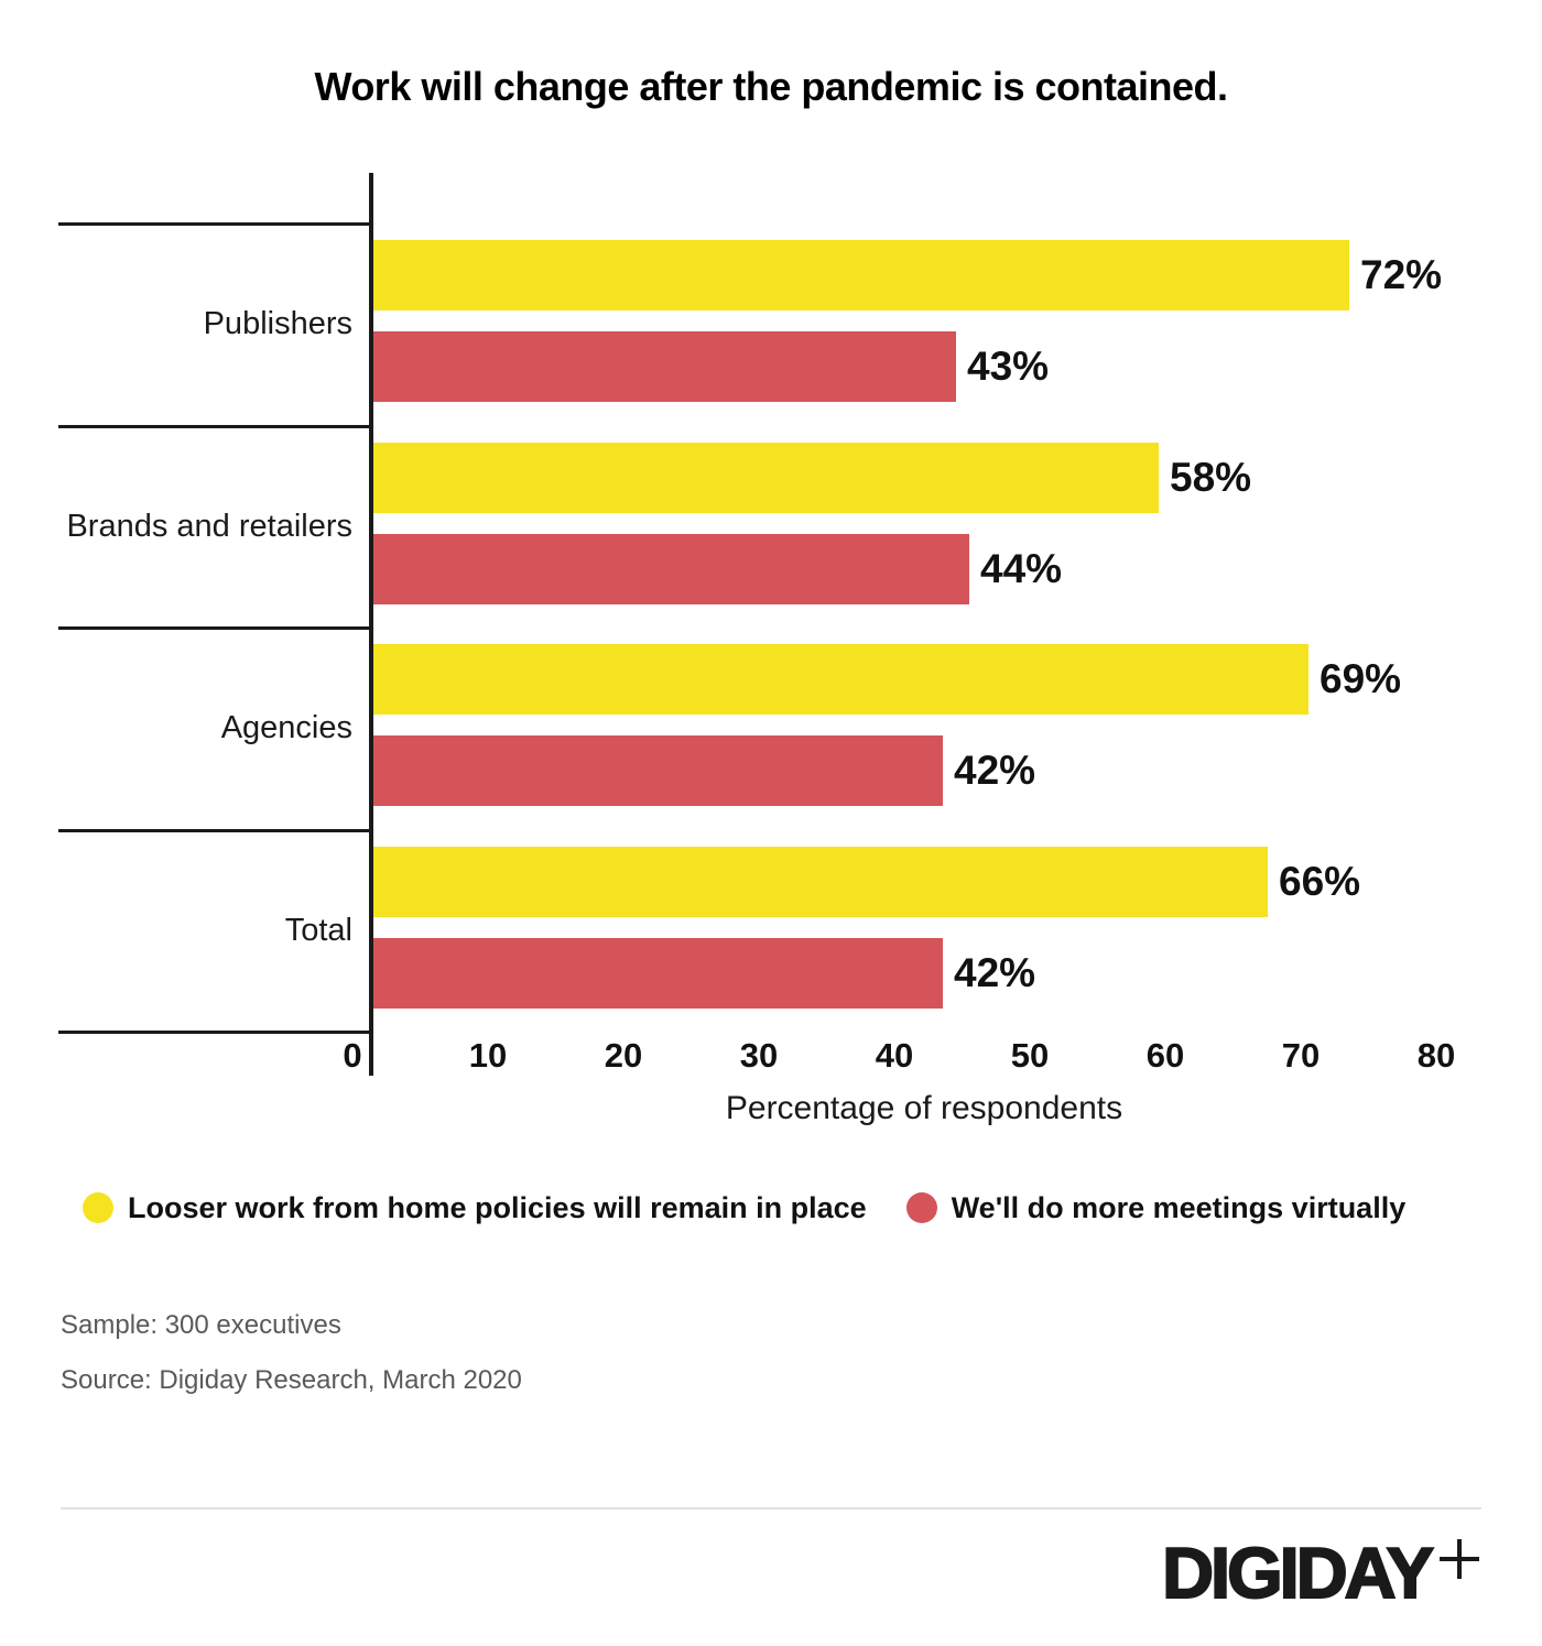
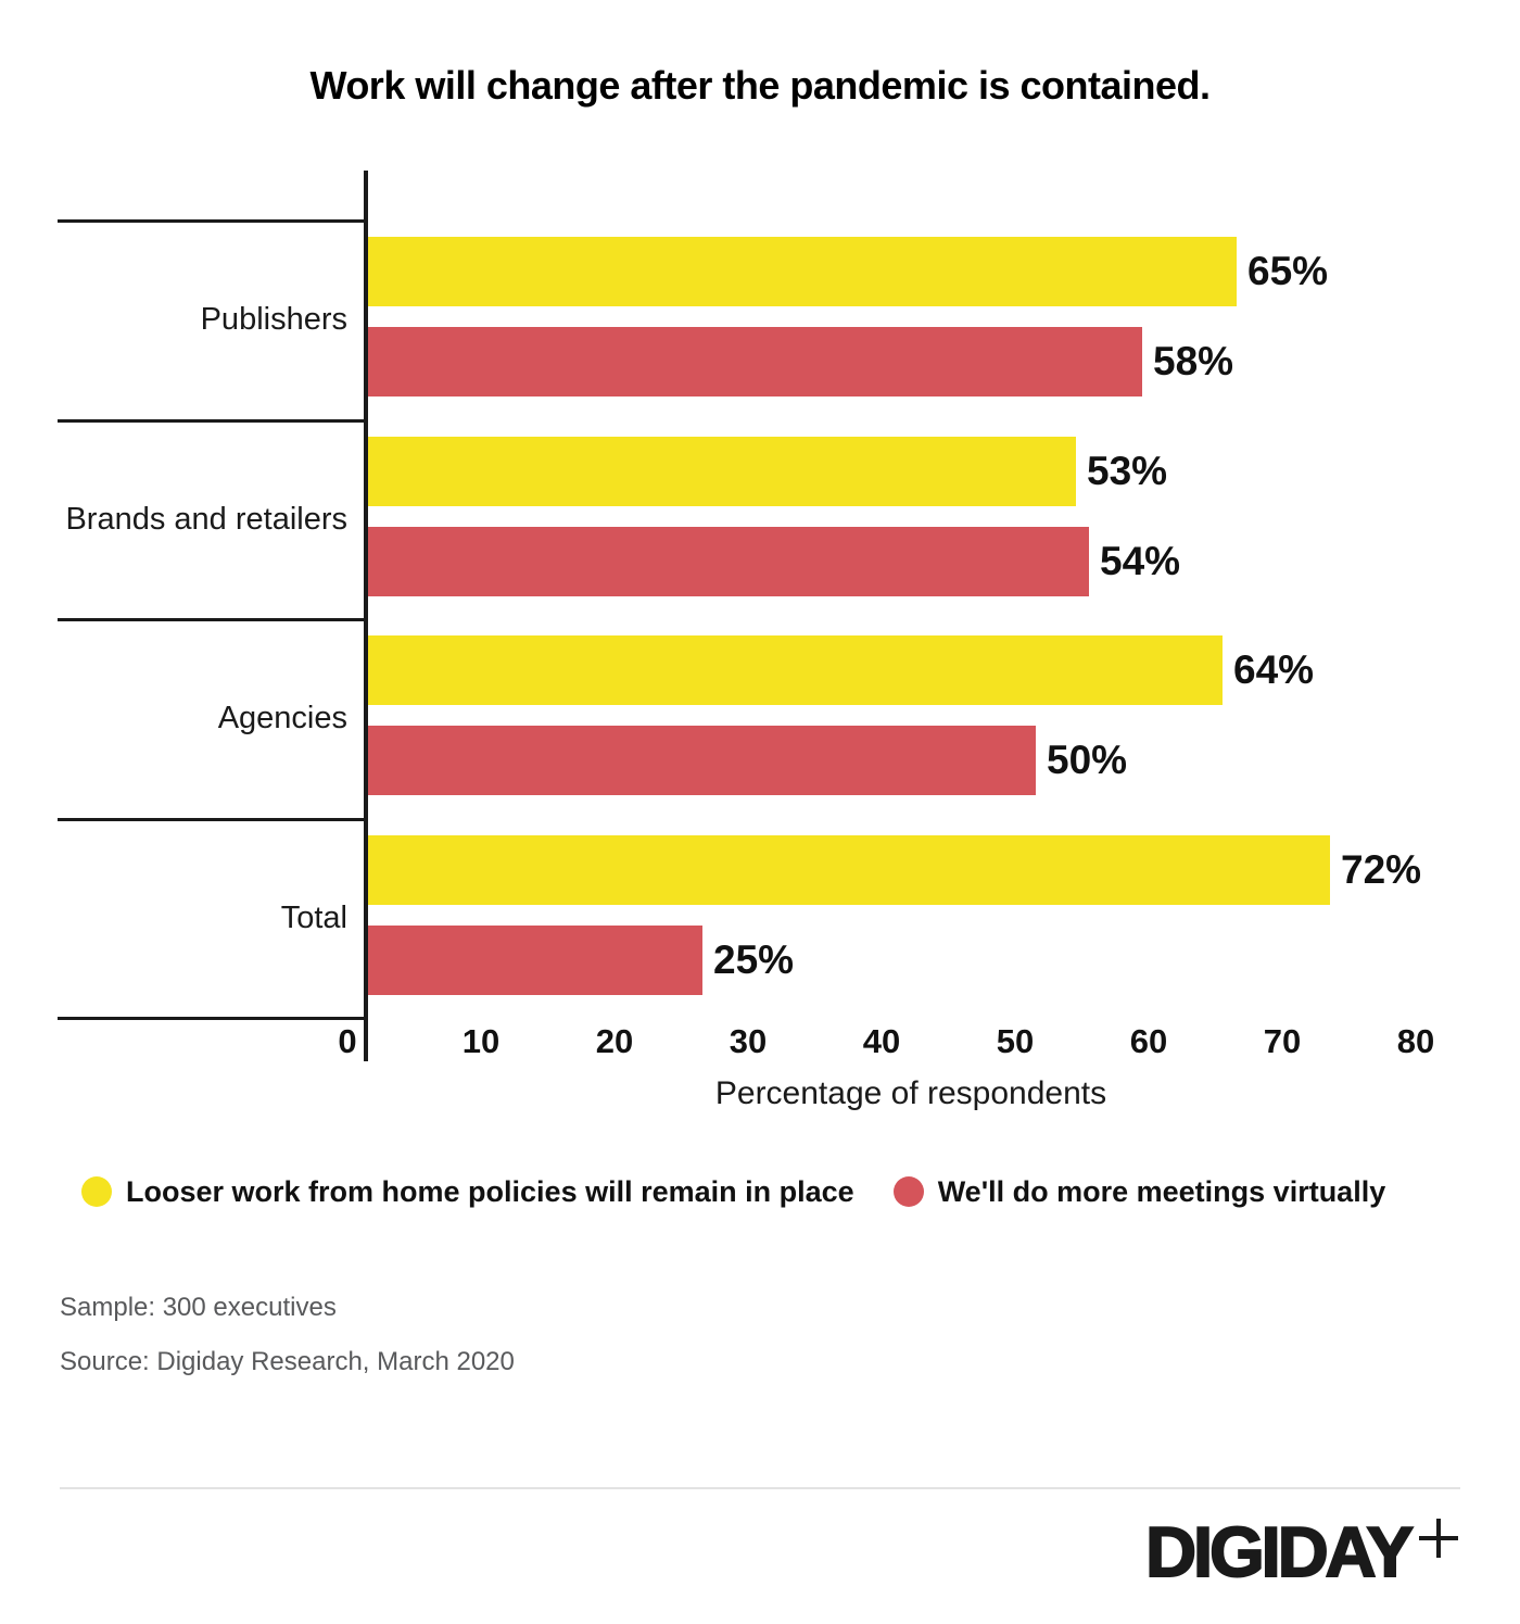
Looser work from home policies will remain in place/Publishers: 72% -> 65%
We'll do more meetings virtually/Publishers: 43% -> 58%
Looser work from home policies will remain in place/Brands and retailers: 58% -> 53%
We'll do more meetings virtually/Brands and retailers: 44% -> 54%
Looser work from home policies will remain in place/Agencies: 69% -> 64%
We'll do more meetings virtually/Agencies: 42% -> 50%
Looser work from home policies will remain in place/Total: 66% -> 72%
We'll do more meetings virtually/Total: 42% -> 25%
